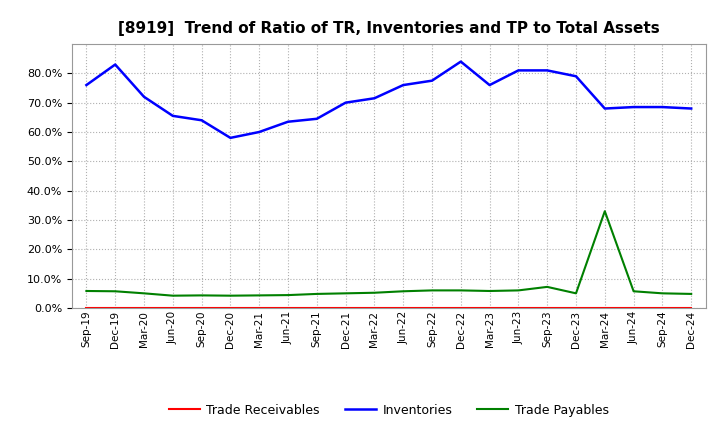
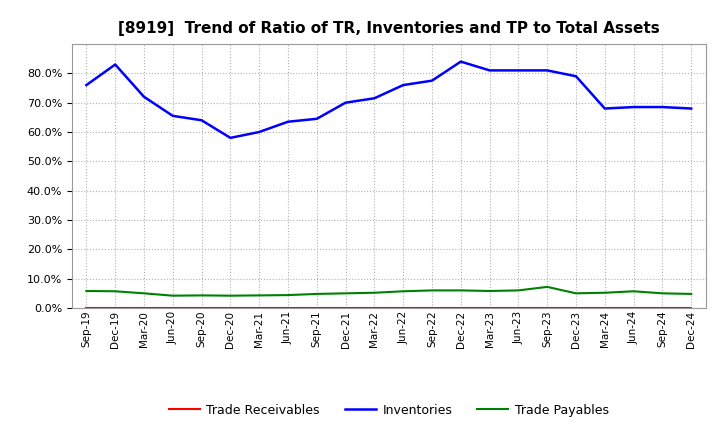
Inventories/Mar-23: 76.0% -> 81.0%
Trade Payables/Mar-24: 33.0% -> 5.2%
